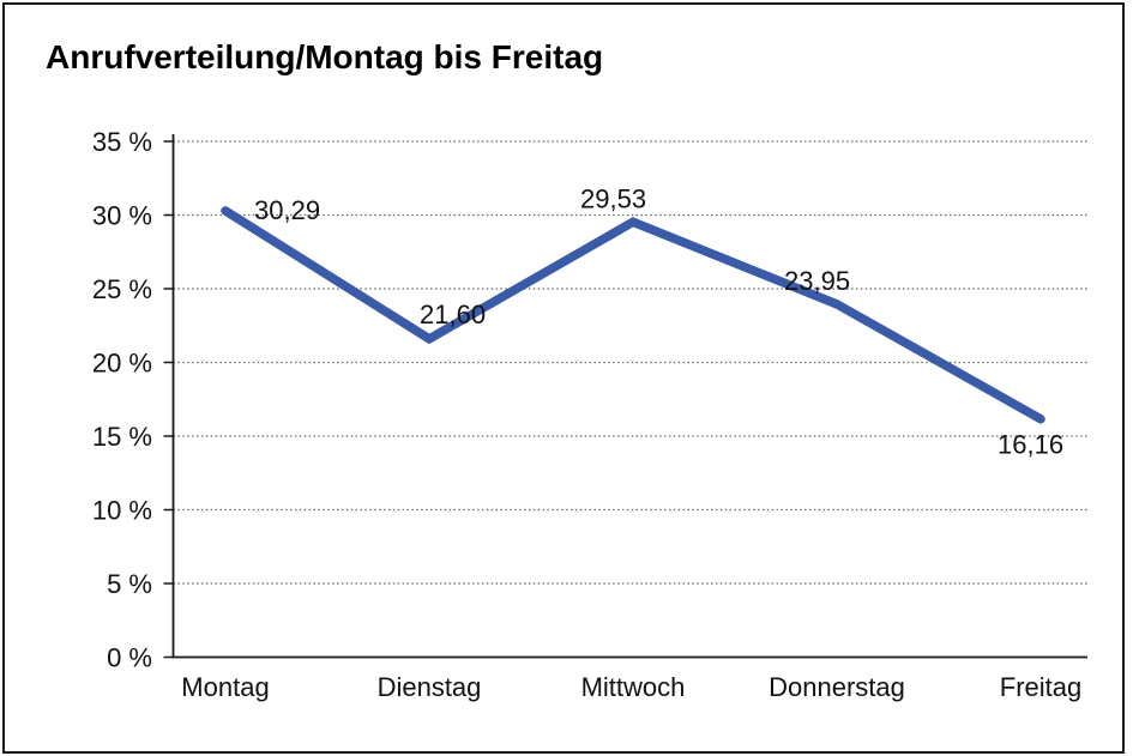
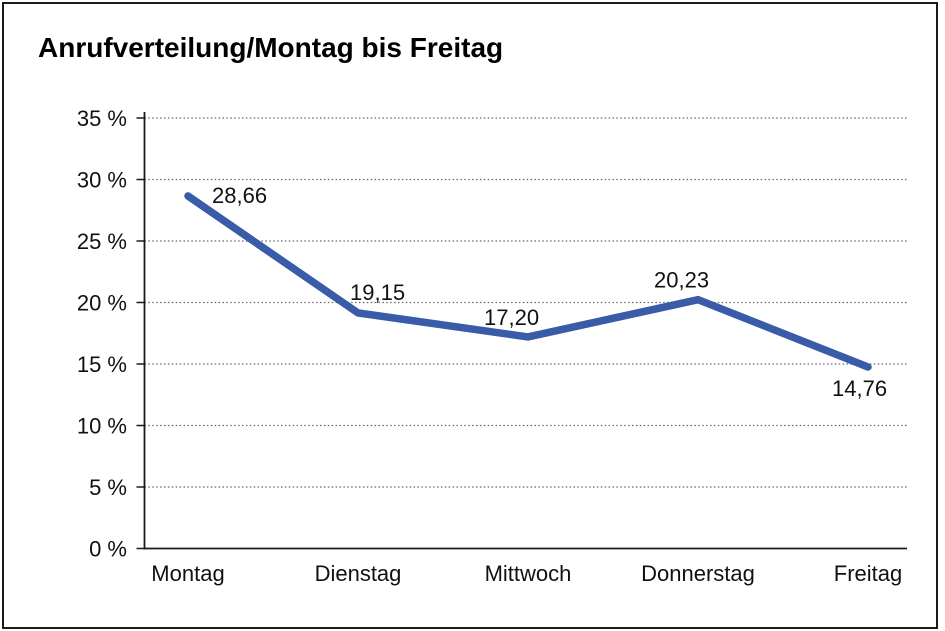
Montag: 30,29 -> 28,66
Dienstag: 21,60 -> 19,15
Mittwoch: 29,53 -> 17,20
Donnerstag: 23,95 -> 20,23
Freitag: 16,16 -> 14,76
